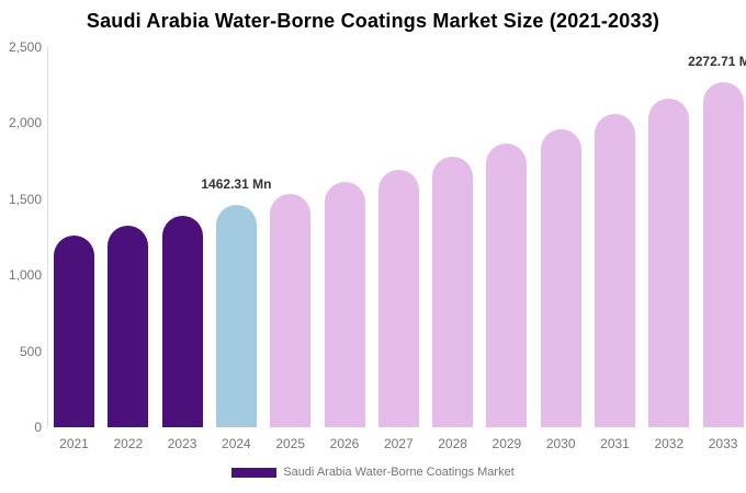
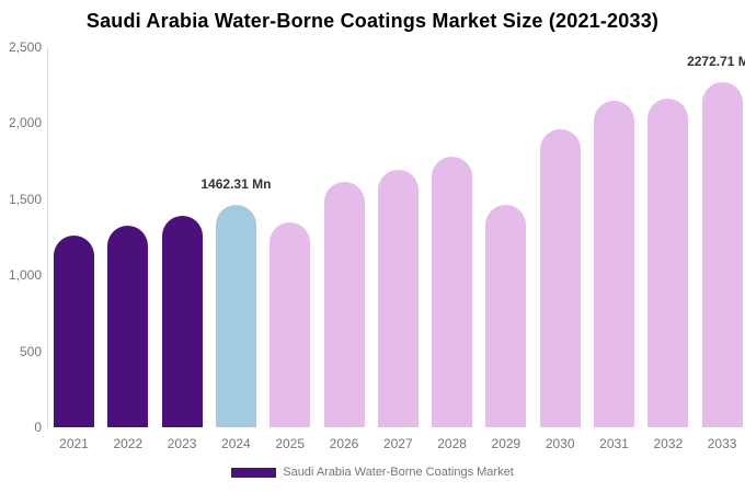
2025: 1540 -> 1350
2029: 1870 -> 1460
2031: 2060 -> 2150
